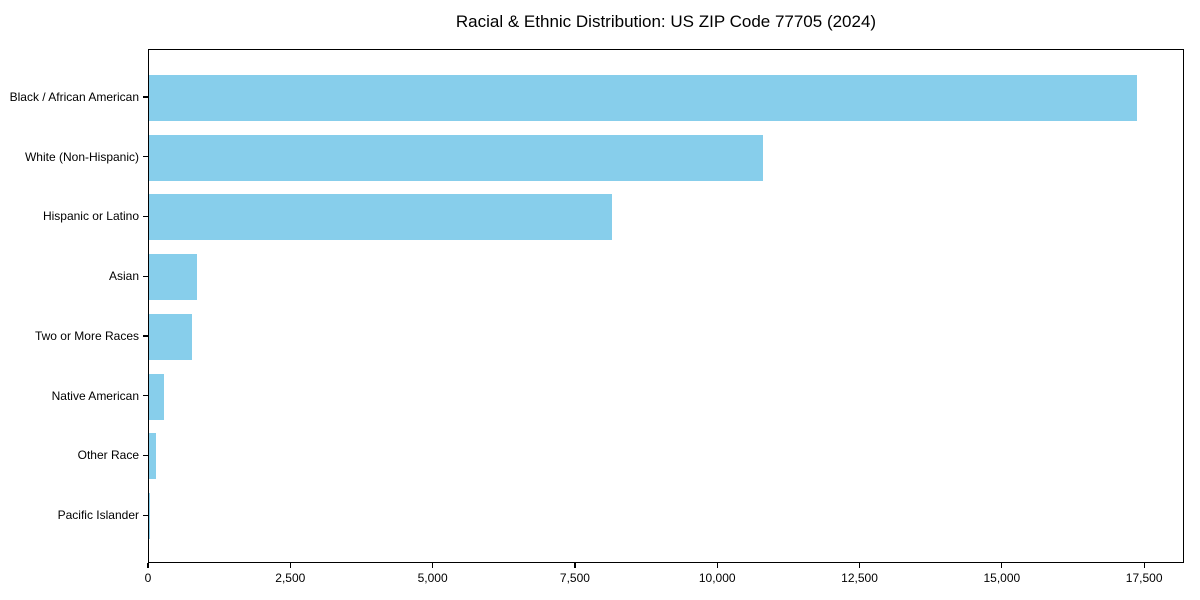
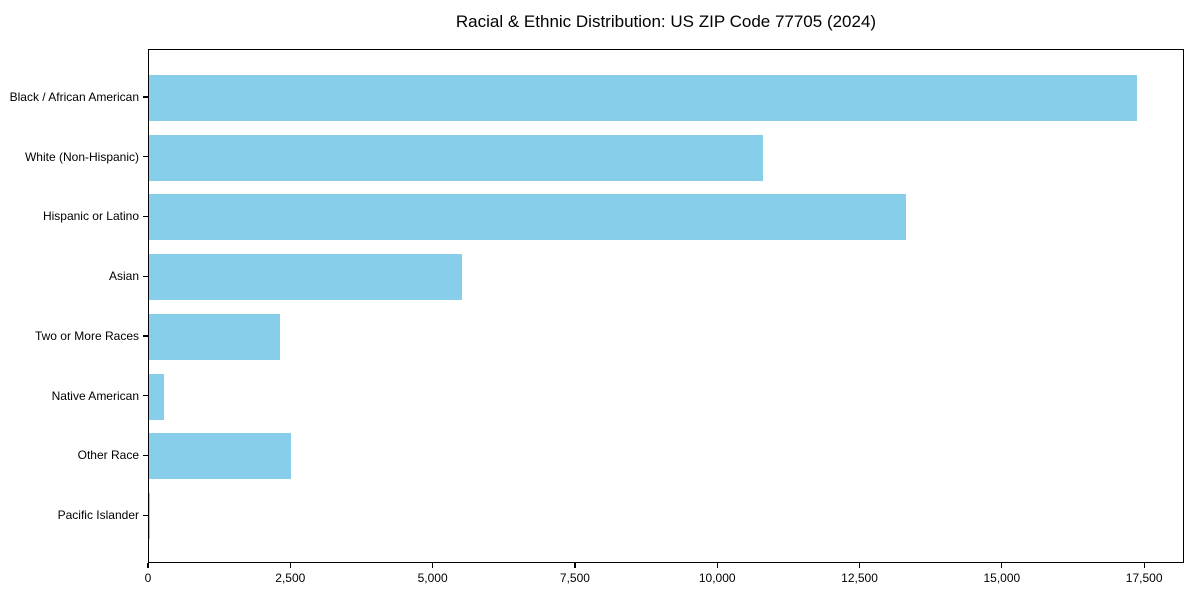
Hispanic or Latino: 8100 -> 13300
Asian: 800 -> 5500
Two or More Races: 800 -> 2300
Other Race: 100 -> 2500
